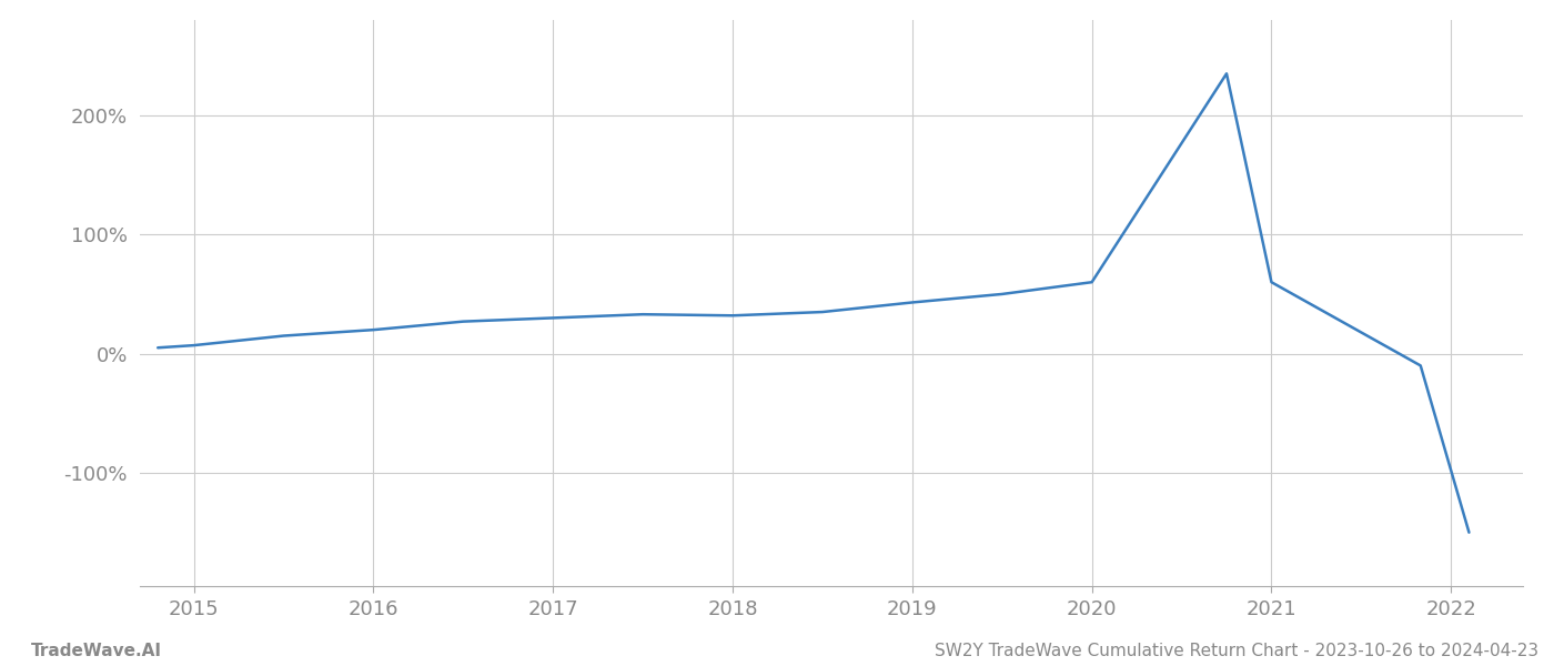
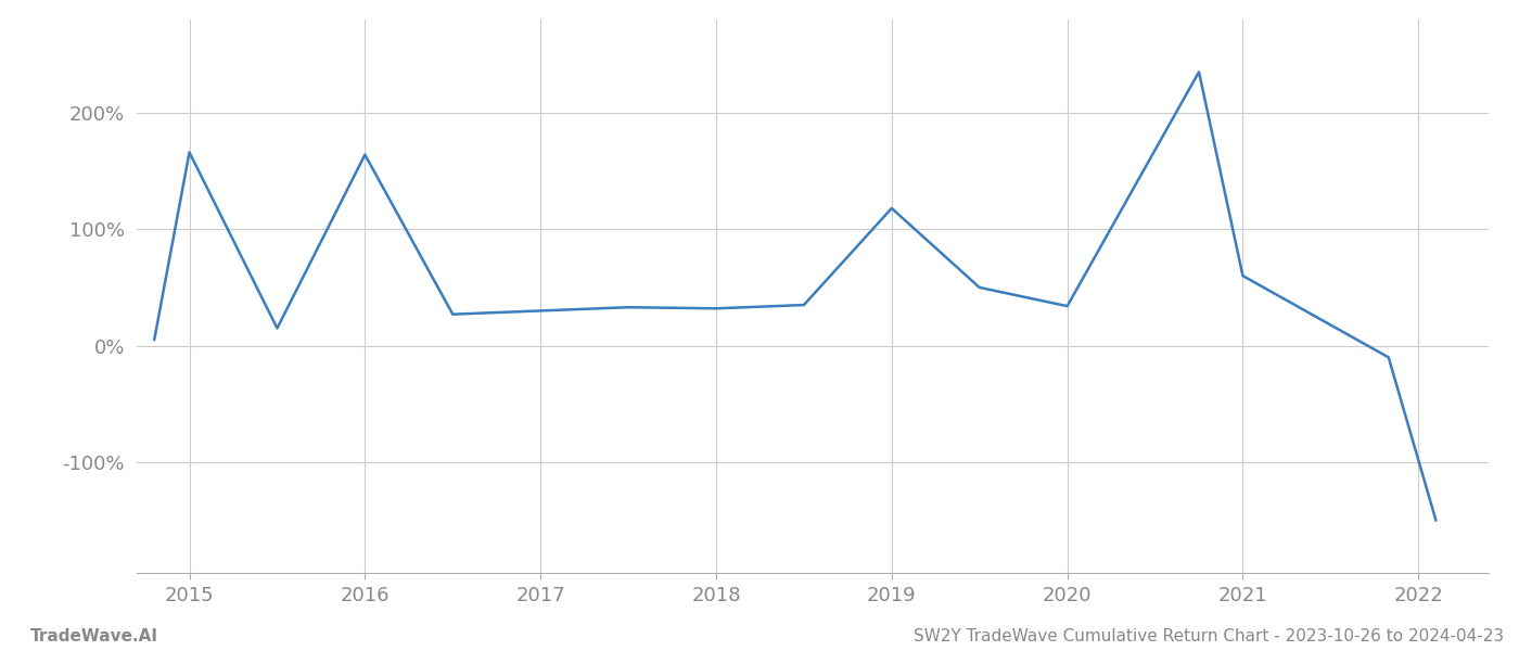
2015: 7% -> 166%
2016: 20% -> 164%
2019: 43% -> 118%
2020: 60% -> 34%
